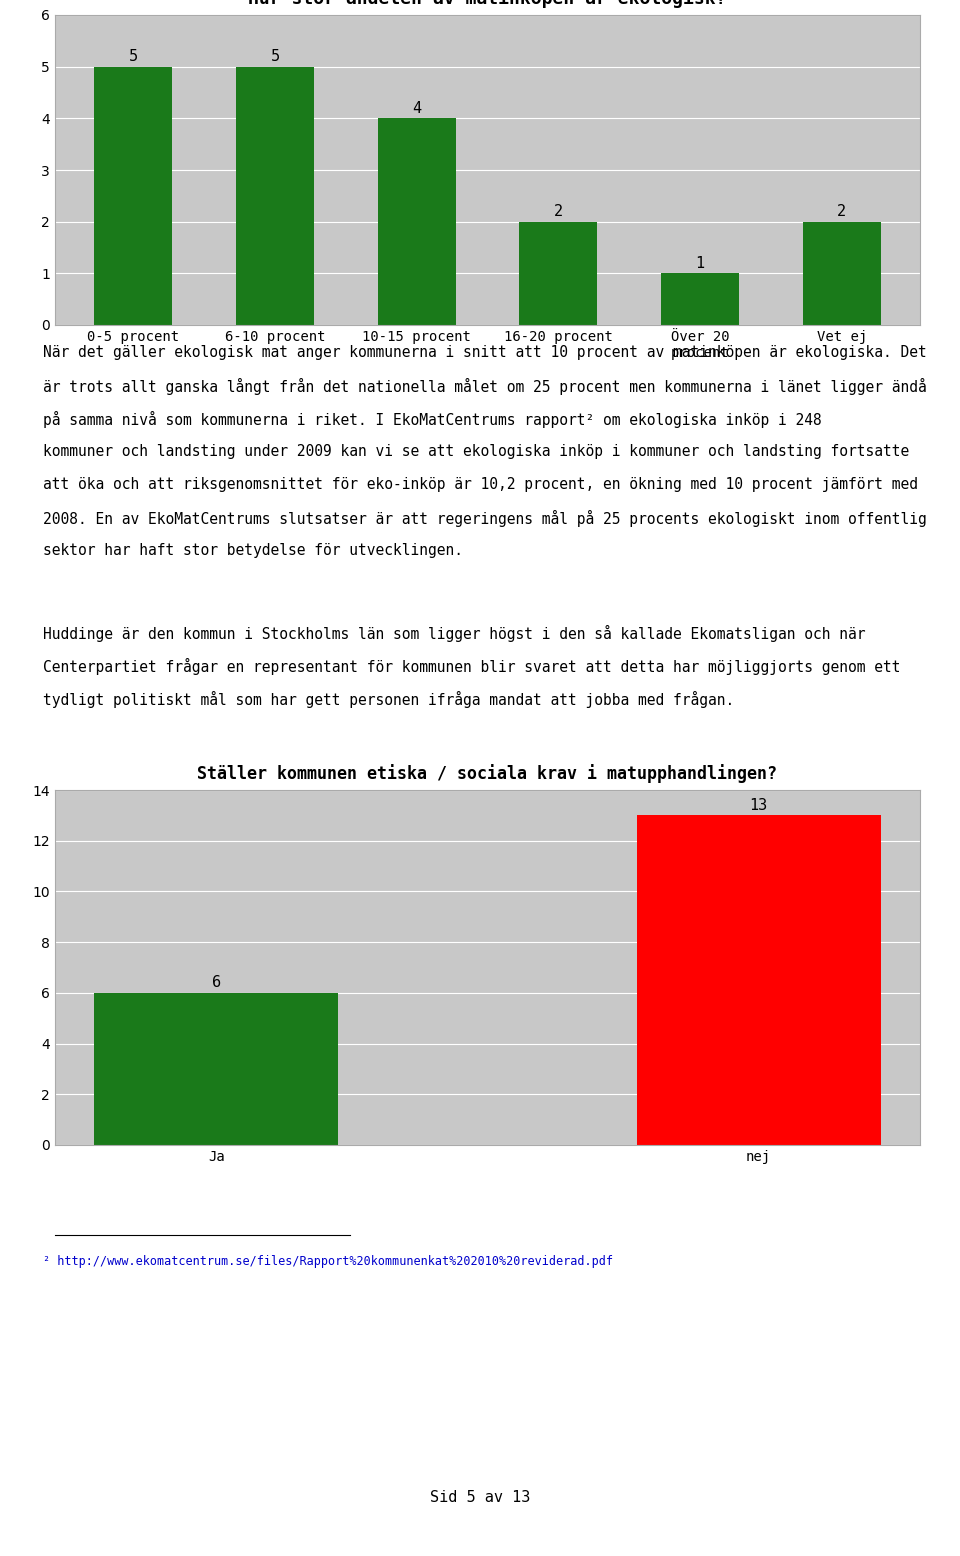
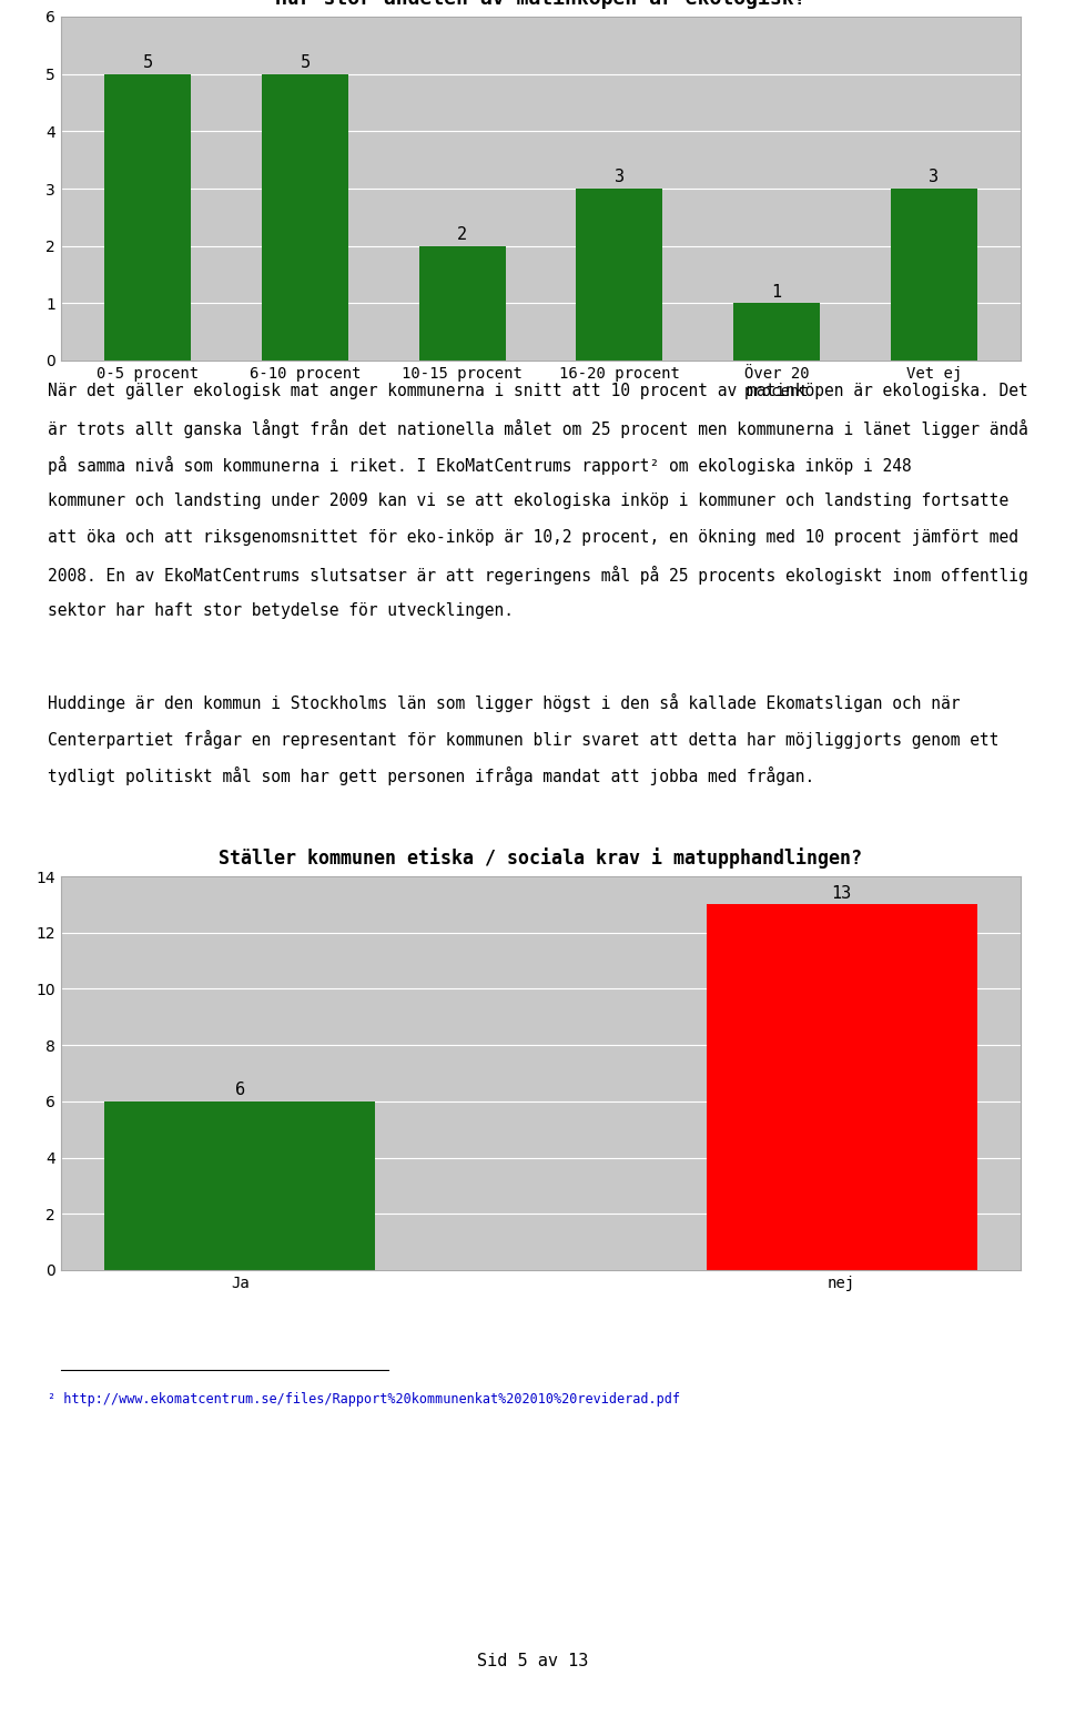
10-15 procent: 4 -> 2
16-20 procent: 2 -> 3
Vet ej: 2 -> 3
